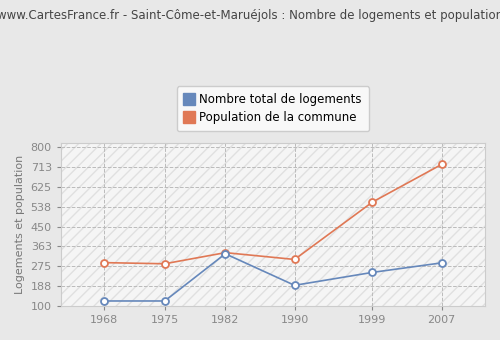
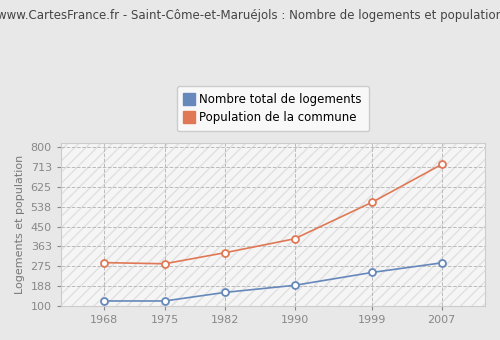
Nombre total de logements/1982: 330 -> 160
Population de la commune/1990: 305 -> 396
